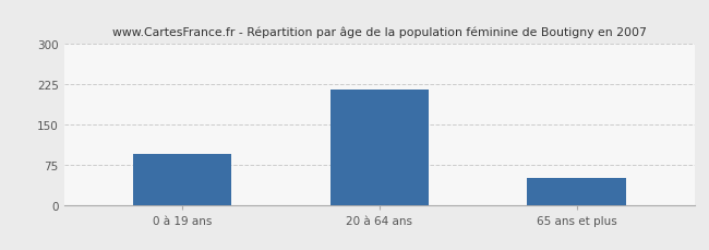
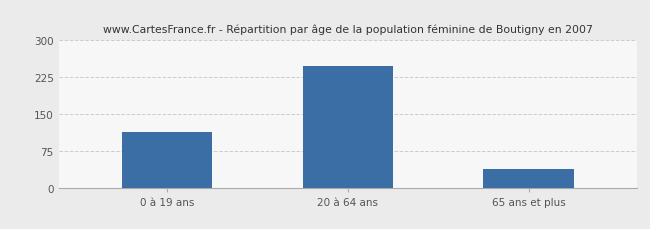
0 à 19 ans: 95 -> 113
20 à 64 ans: 215 -> 248
65 ans et plus: 50 -> 38
